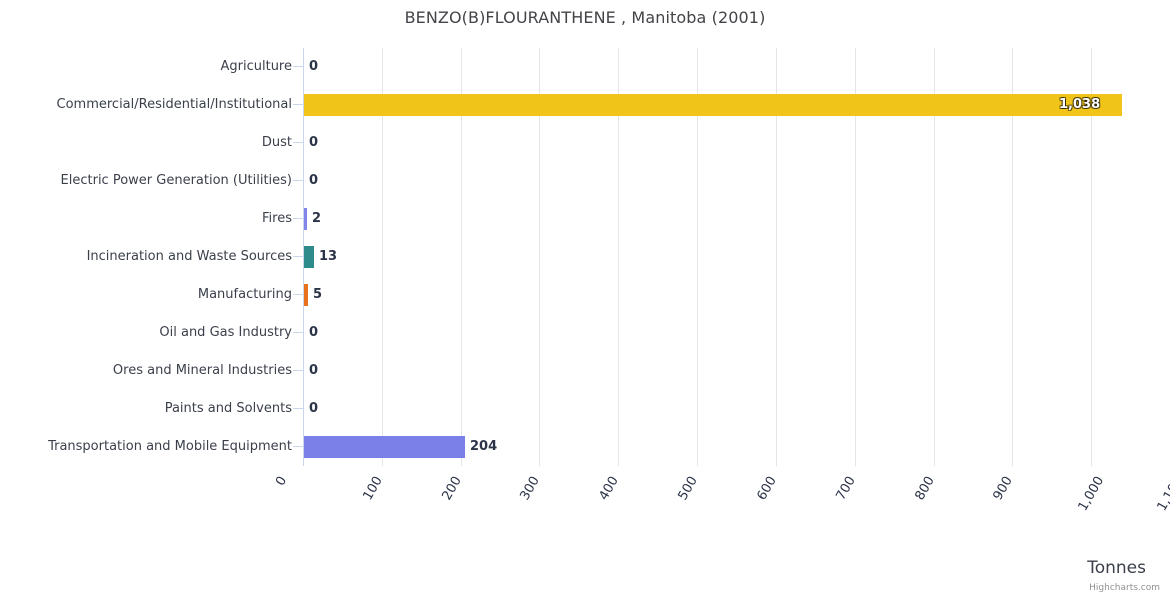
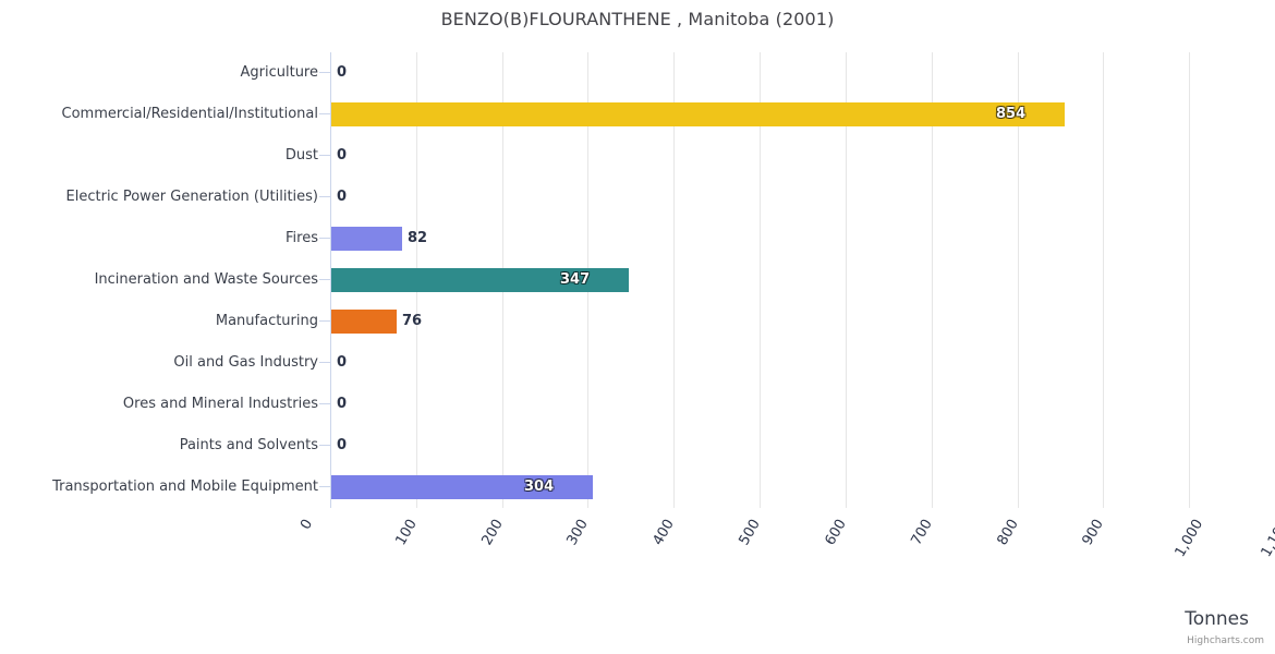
Commercial/Residential/Institutional: 1,038 -> 854
Fires: 2 -> 82
Incineration and Waste Sources: 13 -> 347
Manufacturing: 5 -> 76
Transportation and Mobile Equipment: 204 -> 304
